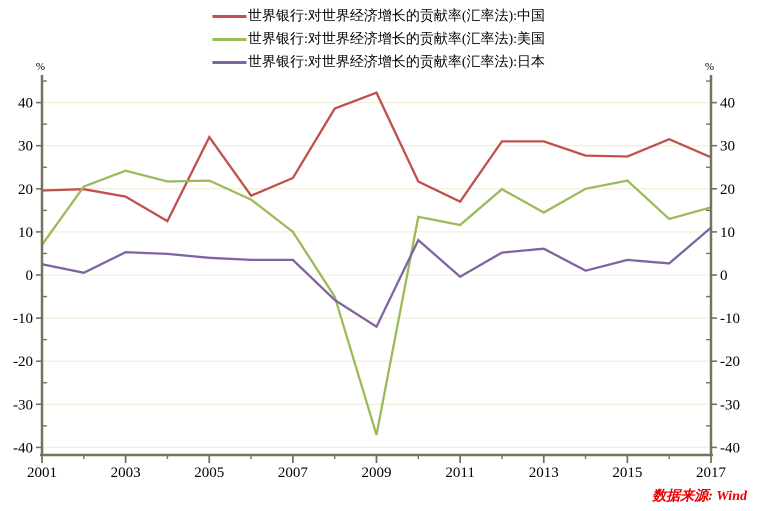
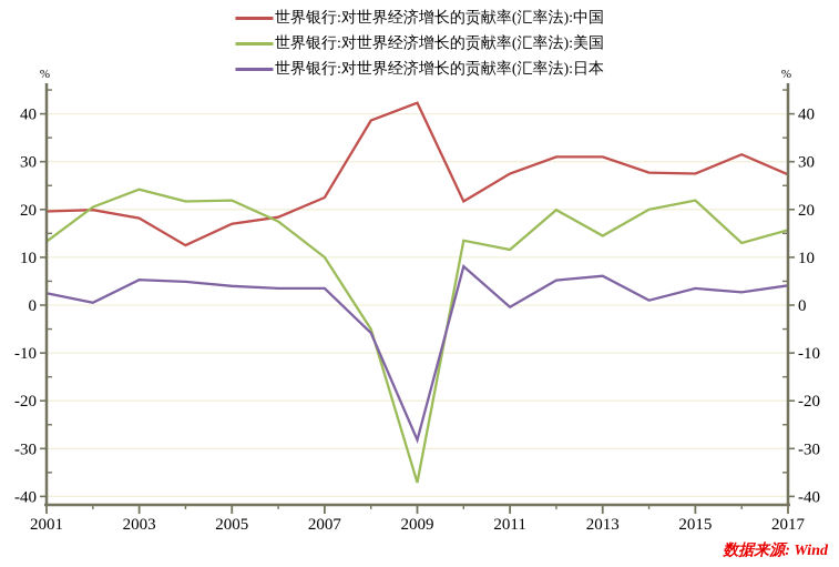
世界银行:对世界经济增长的贡献率(汇率法):美国/2001: 7 -> 13
世界银行:对世界经济增长的贡献率(汇率法):中国/2005: 32 -> 17
世界银行:对世界经济增长的贡献率(汇率法):日本/2009: -12 -> -28
世界银行:对世界经济增长的贡献率(汇率法):中国/2011: 17 -> 28
世界银行:对世界经济增长的贡献率(汇率法):日本/2017: 11 -> 4
